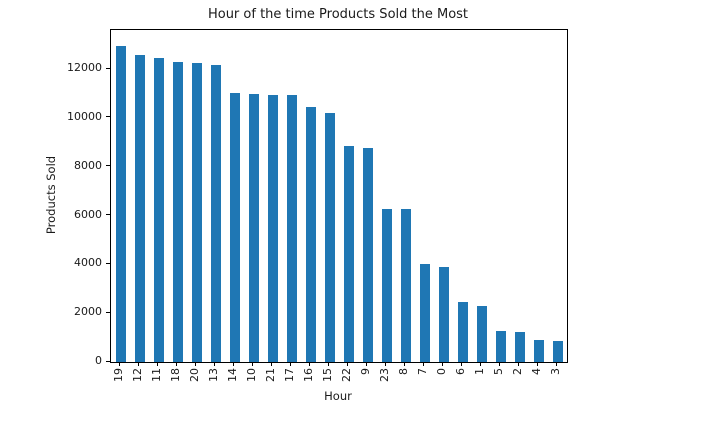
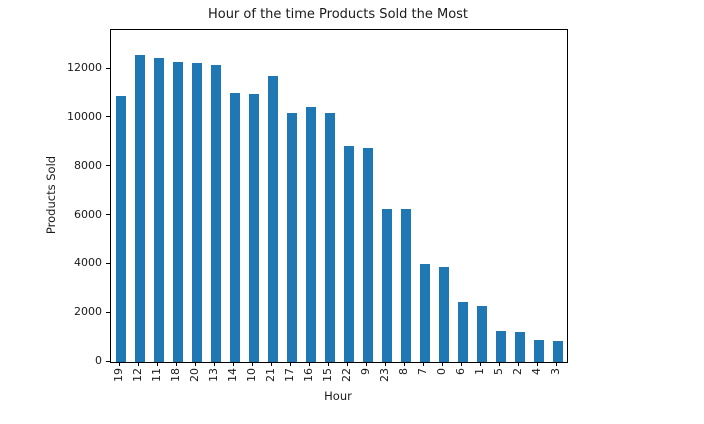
19: 13000 -> 10900
21: 11000 -> 11700
17: 10900 -> 10200
